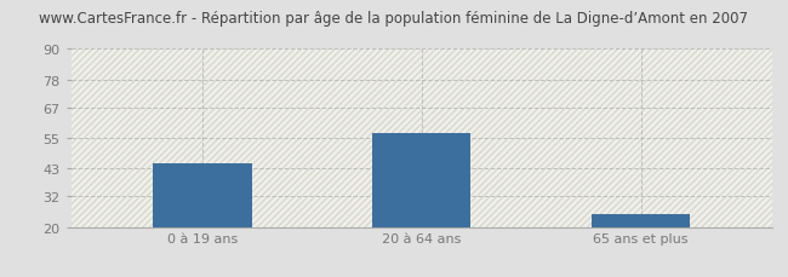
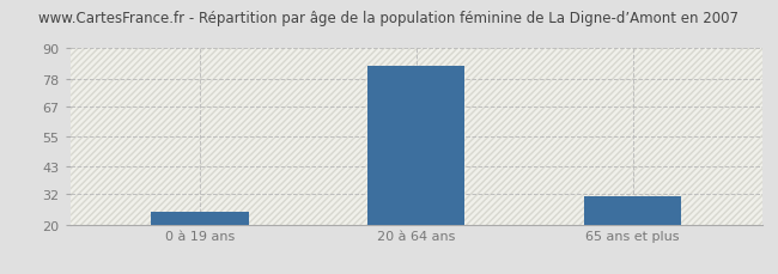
0 à 19 ans: 45 -> 25
20 à 64 ans: 57 -> 83
65 ans et plus: 25 -> 31
